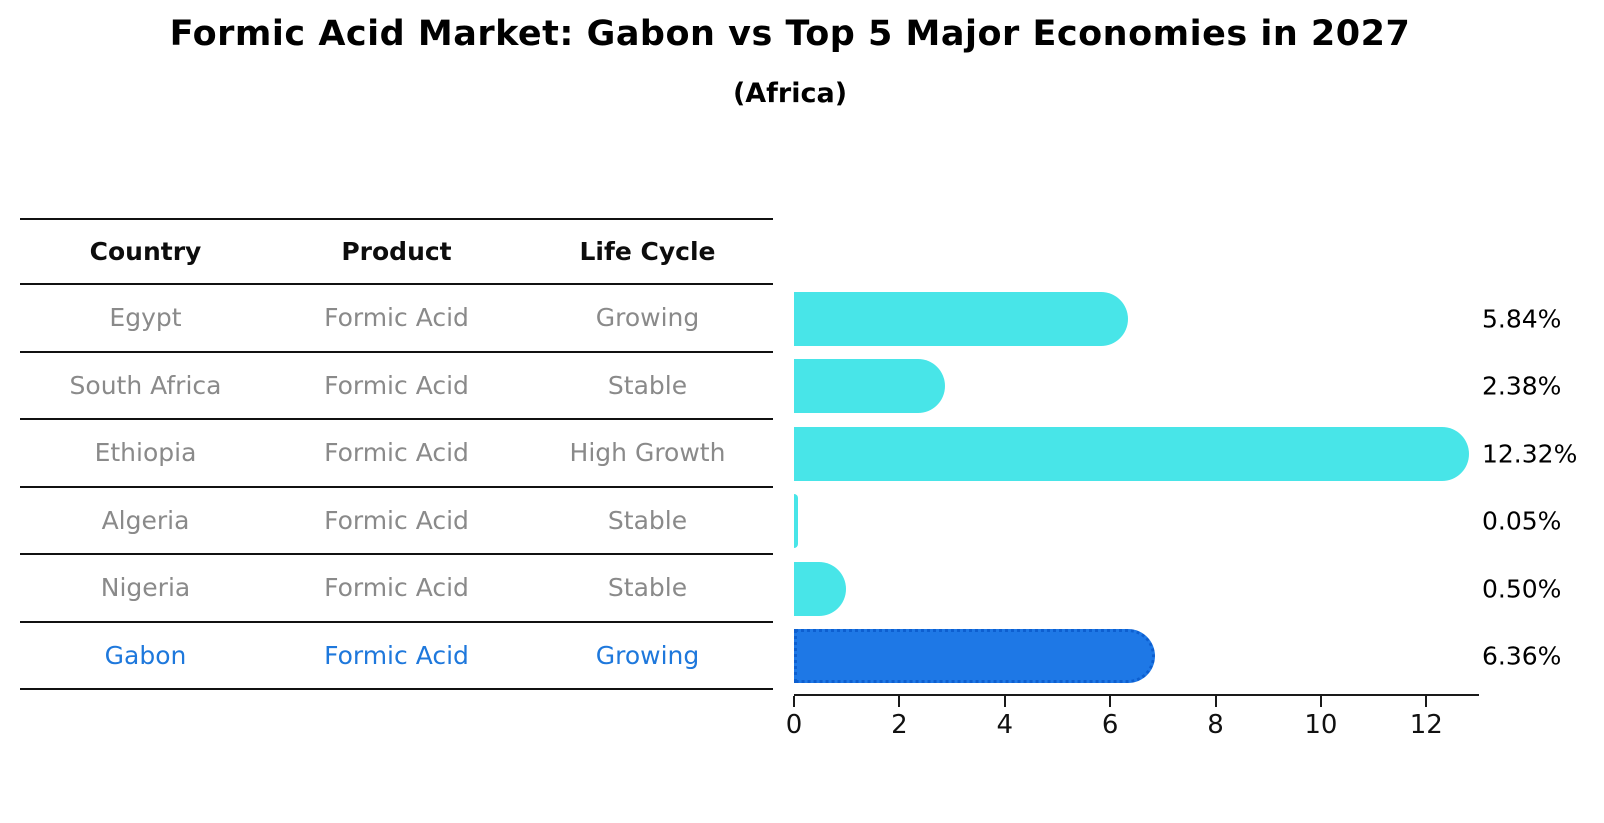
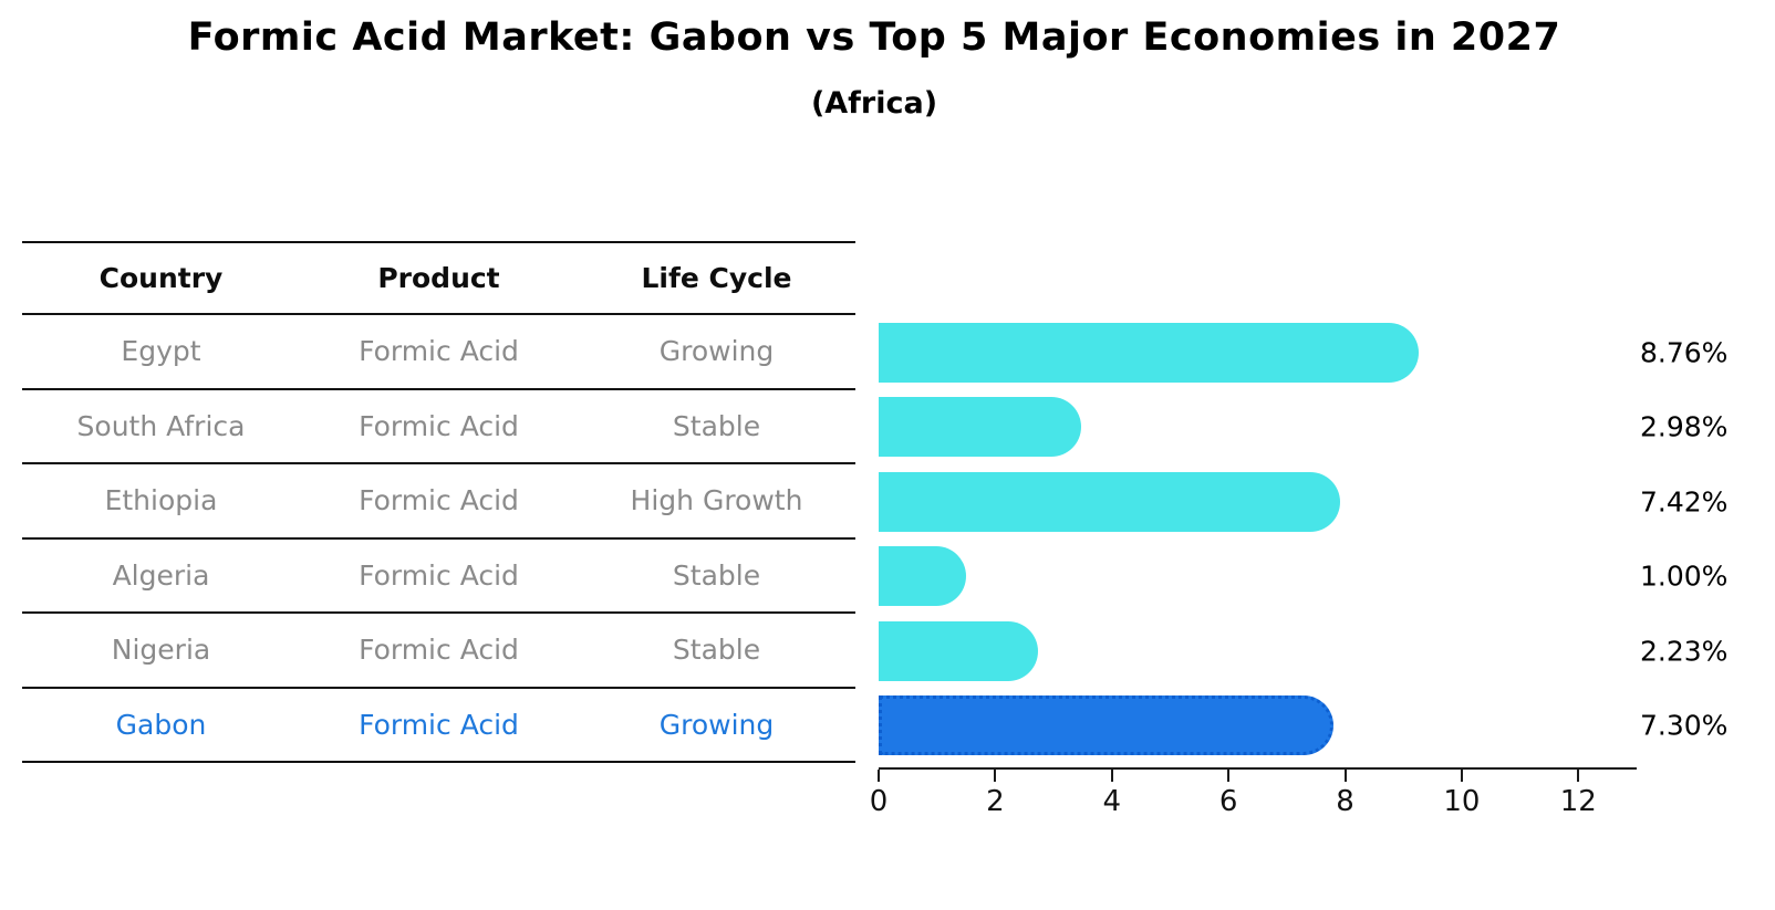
Egypt: 5.84% -> 8.76%
South Africa: 2.38% -> 2.98%
Ethiopia: 12.32% -> 7.42%
Algeria: 0.05% -> 1.00%
Nigeria: 0.50% -> 2.23%
Gabon: 6.36% -> 7.30%
